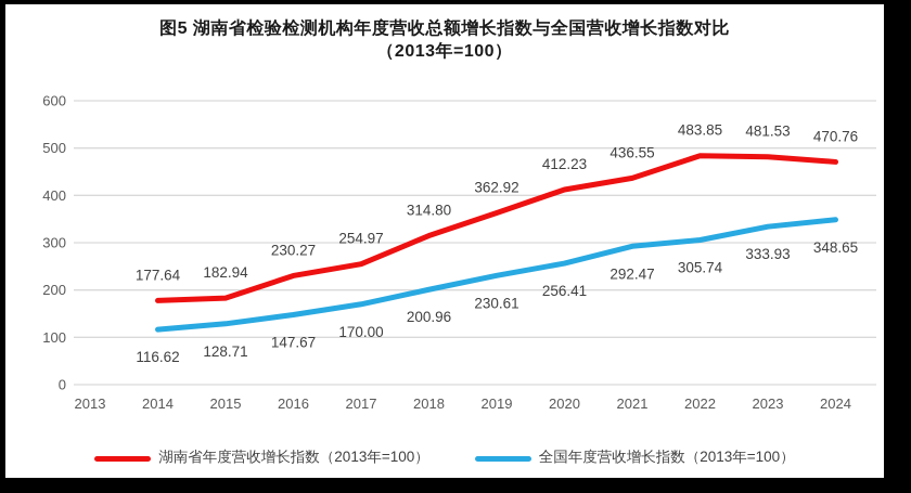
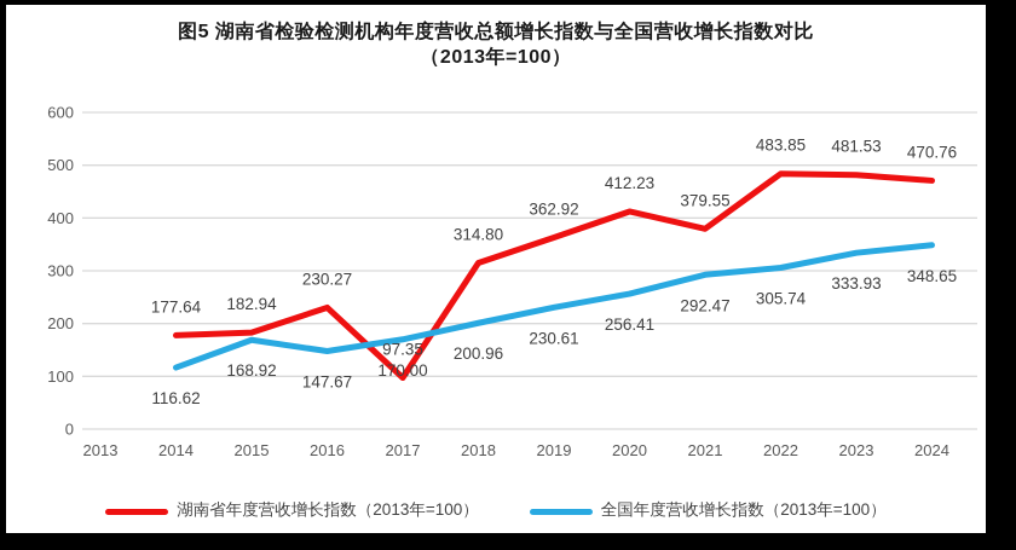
全国年度营收增长指数（2013年=100）/2015: 128.71 -> 168.92
湖南省年度营收增长指数（2013年=100）/2017: 254.97 -> 97.35
湖南省年度营收增长指数（2013年=100）/2021: 436.55 -> 379.55
